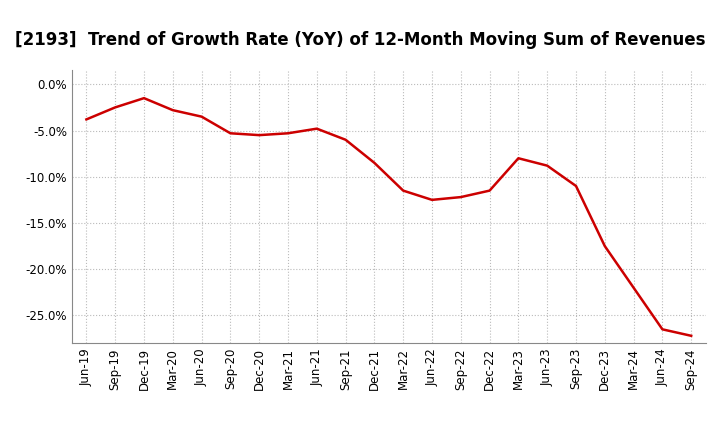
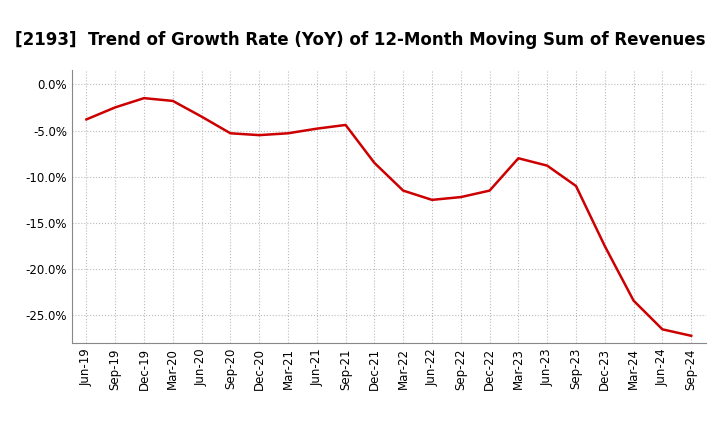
Mar-20: -2.8% -> -1.8%
Sep-21: -6.0% -> -4.4%
Mar-24: -22.0% -> -23.4%
